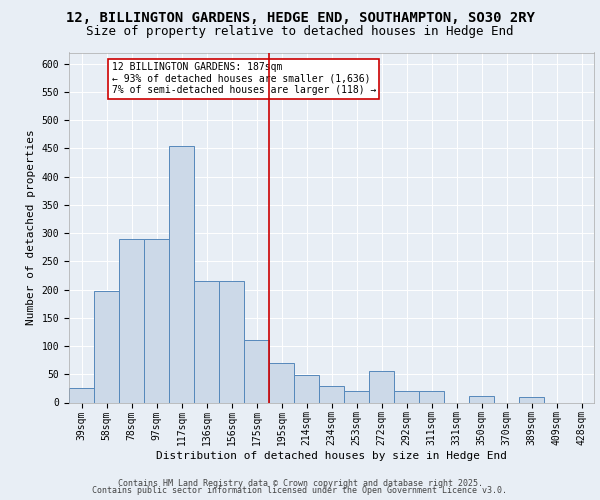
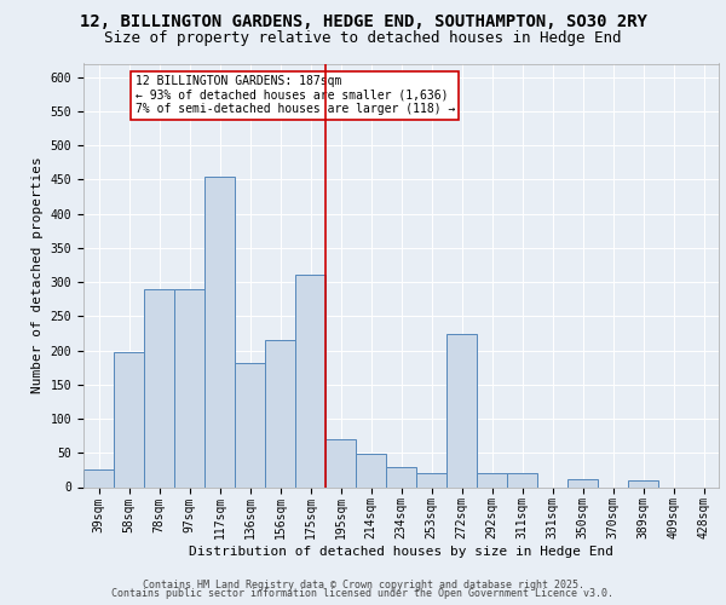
136sqm: 215 -> 182
175sqm: 110 -> 310
272sqm: 55 -> 224
